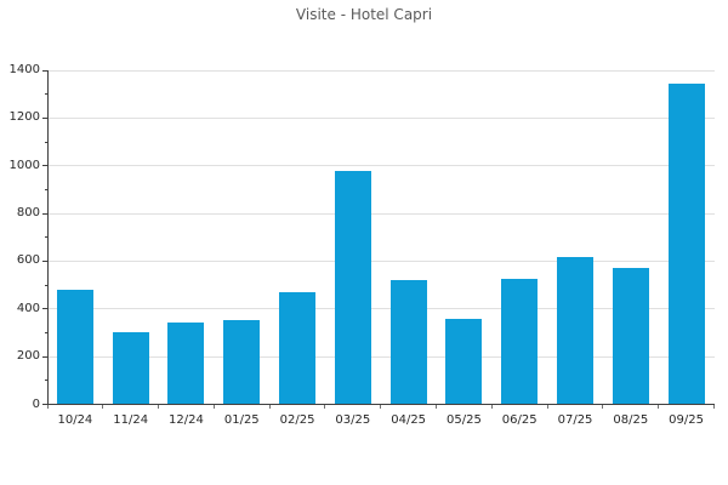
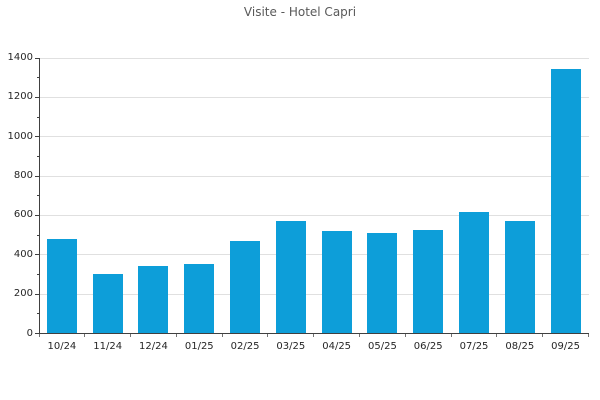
03/25: 980 -> 570
05/25: 360 -> 510
